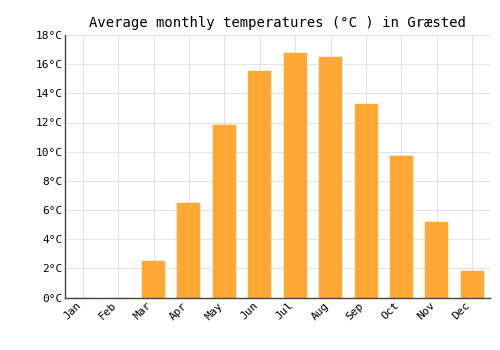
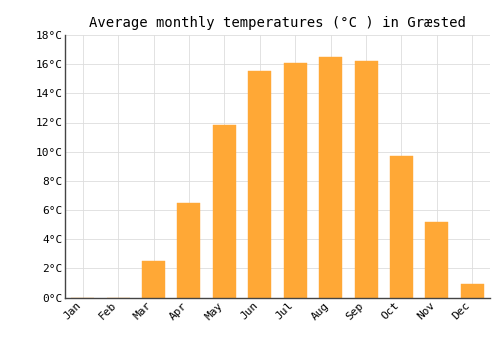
Jul: 16.8°C -> 16.1°C
Sep: 13.3°C -> 16.2°C
Dec: 1.8°C -> 0.9°C
